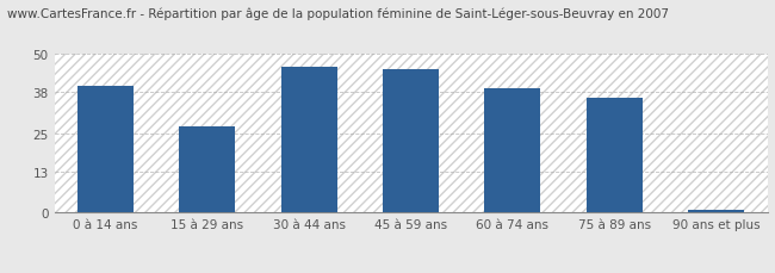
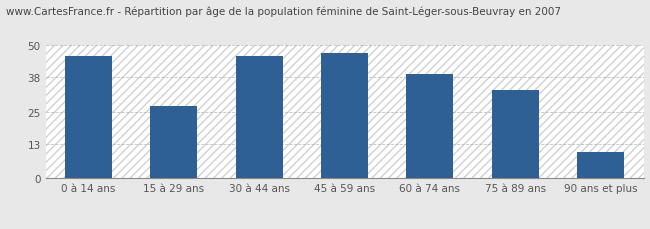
0 à 14 ans: 40 -> 46
45 à 59 ans: 45 -> 47
75 à 89 ans: 36 -> 33
90 ans et plus: 1 -> 10
